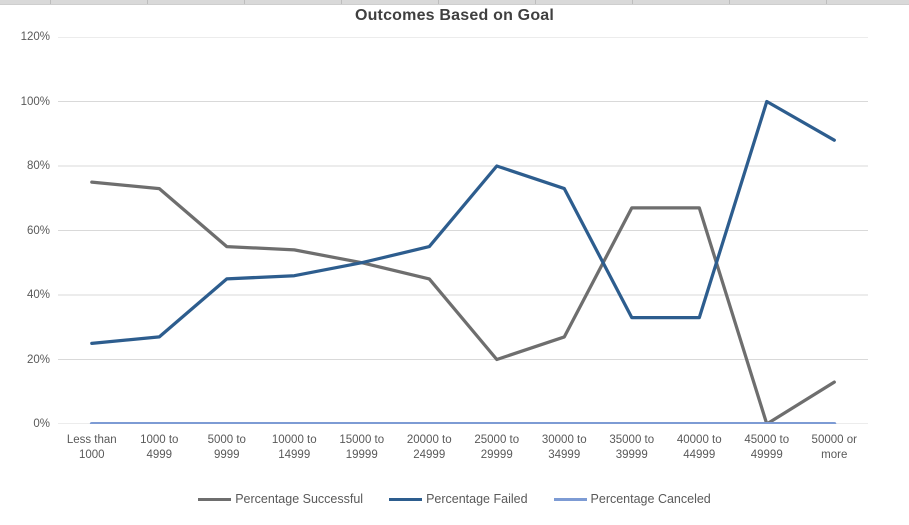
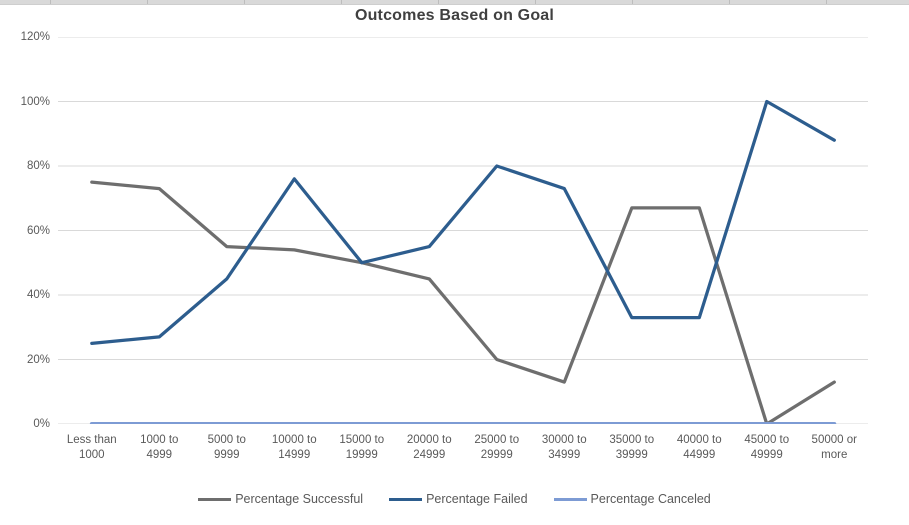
Percentage Failed/10000 to 14999: 46% -> 76%
Percentage Successful/30000 to 34999: 27% -> 13%
